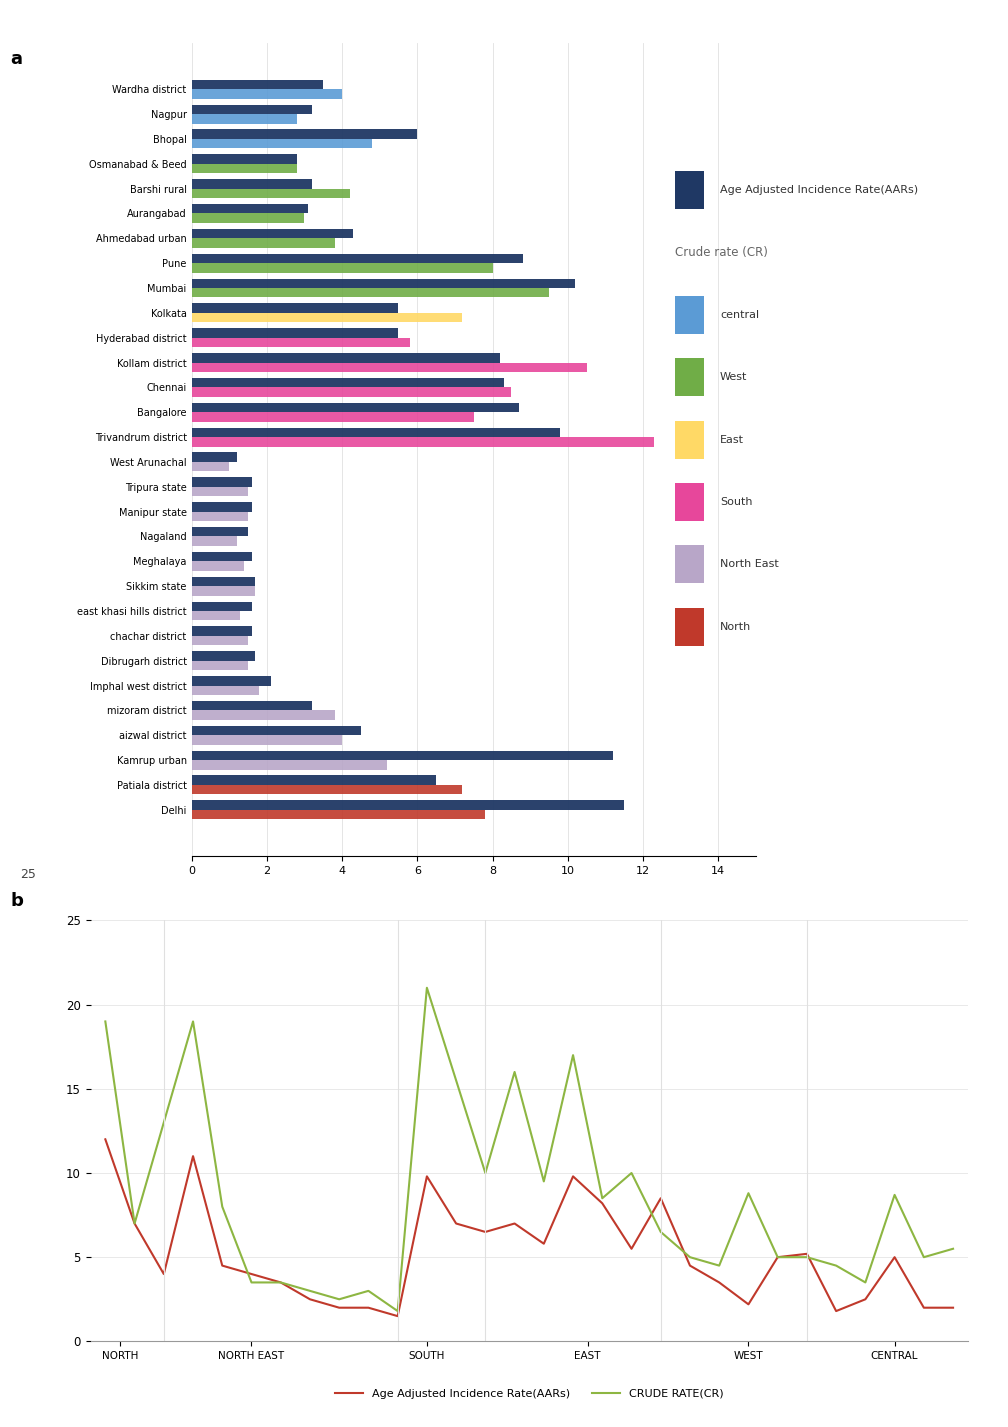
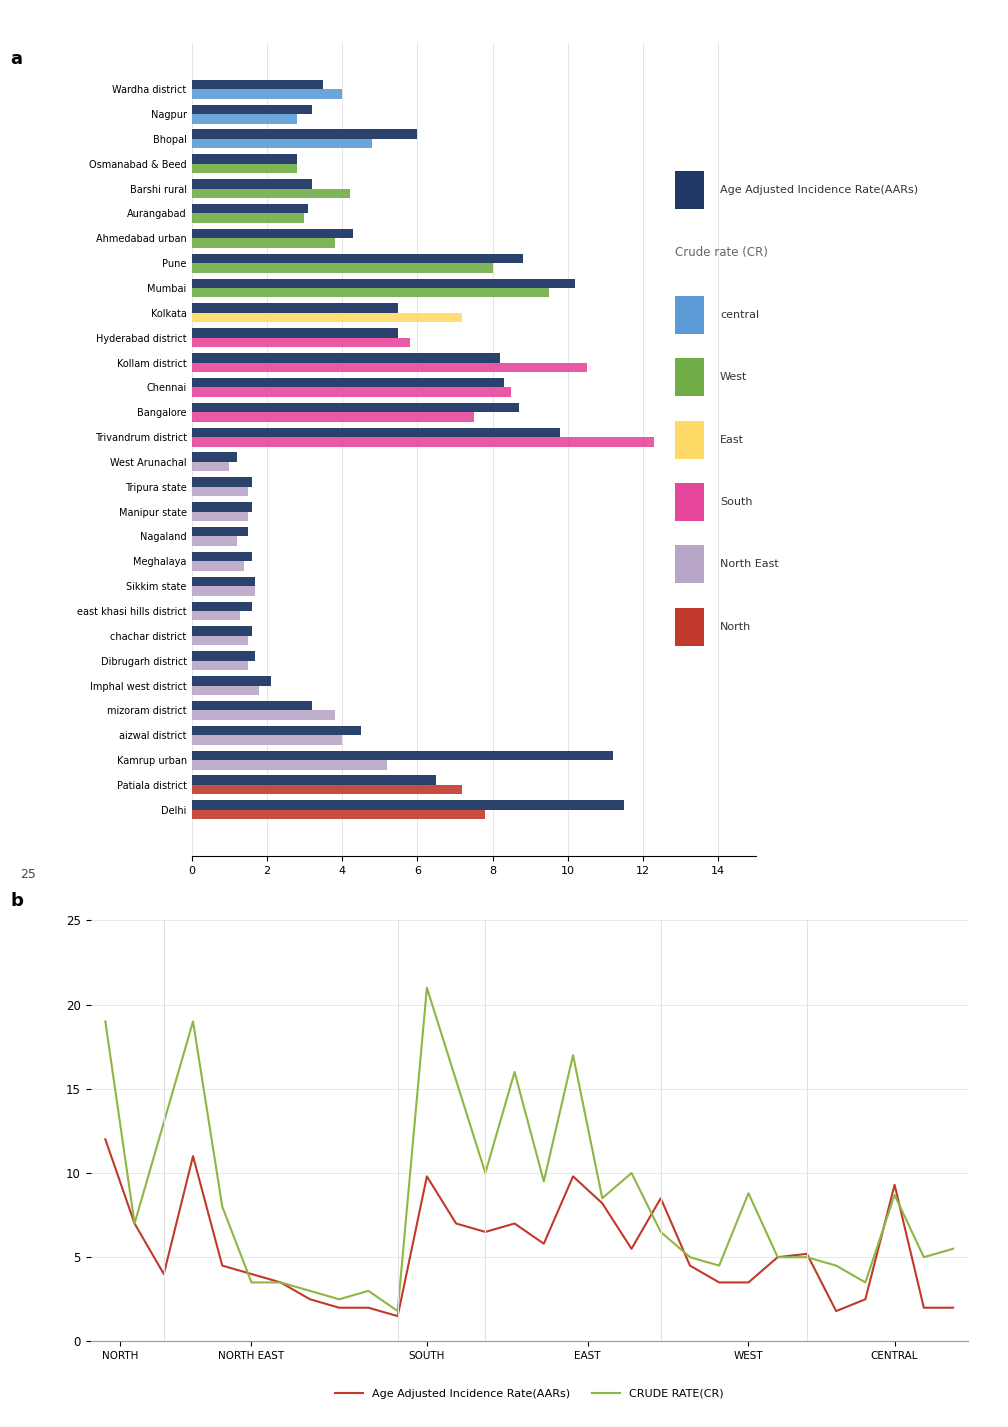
Age Adjusted Incidence Rate(AARs)/WEST: 2.2 -> 3.5
Age Adjusted Incidence Rate(AARs)/CENTRAL: 5.0 -> 9.3
